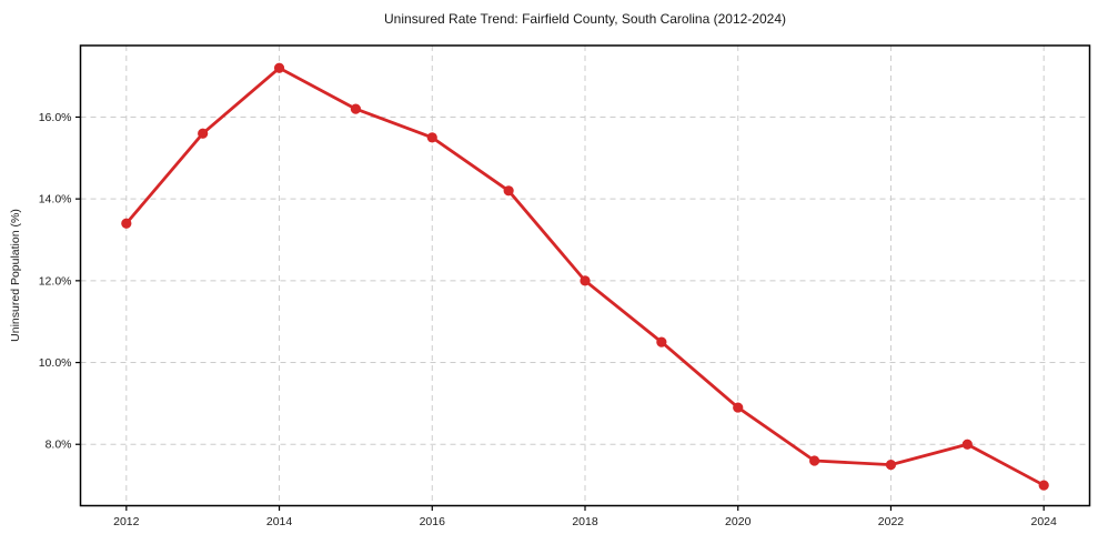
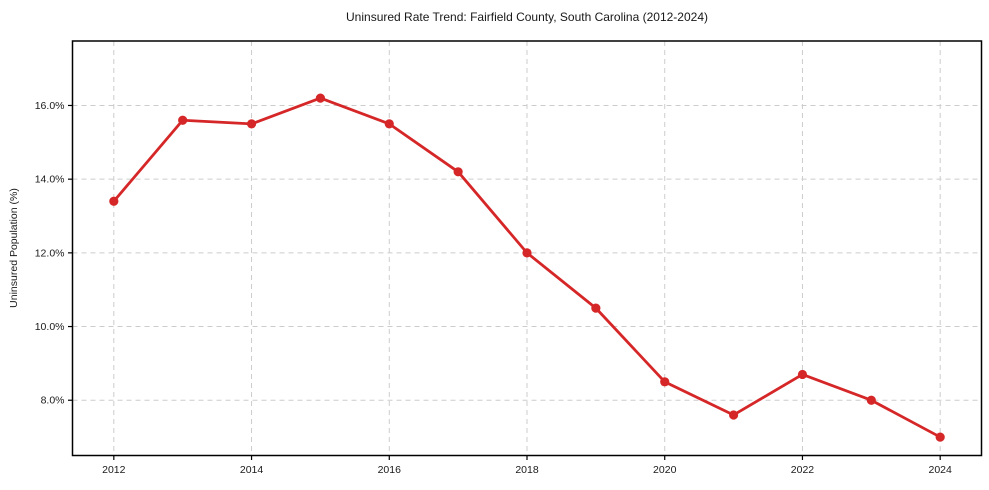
2014: 17.2% -> 15.5%
2020: 8.9% -> 8.5%
2022: 7.5% -> 8.7%
